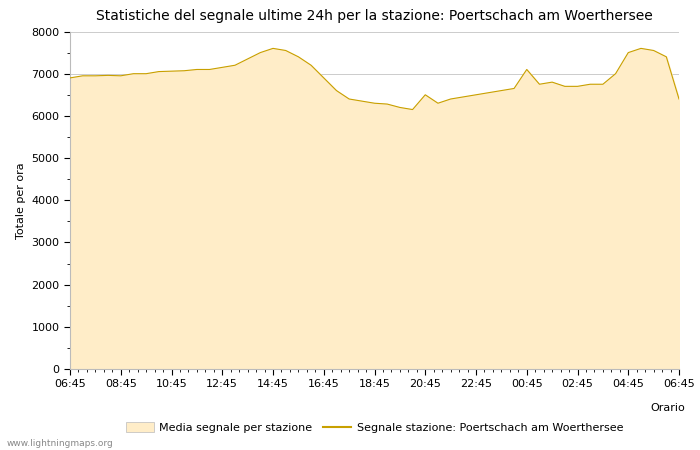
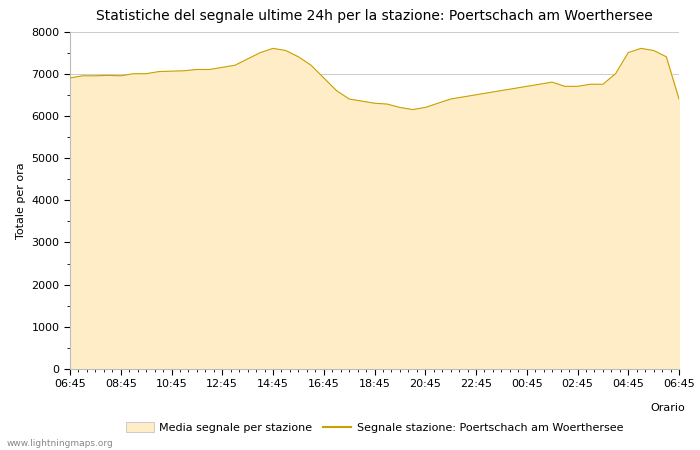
20:45: 6500 -> 6200
00:45: 7100 -> 6700
